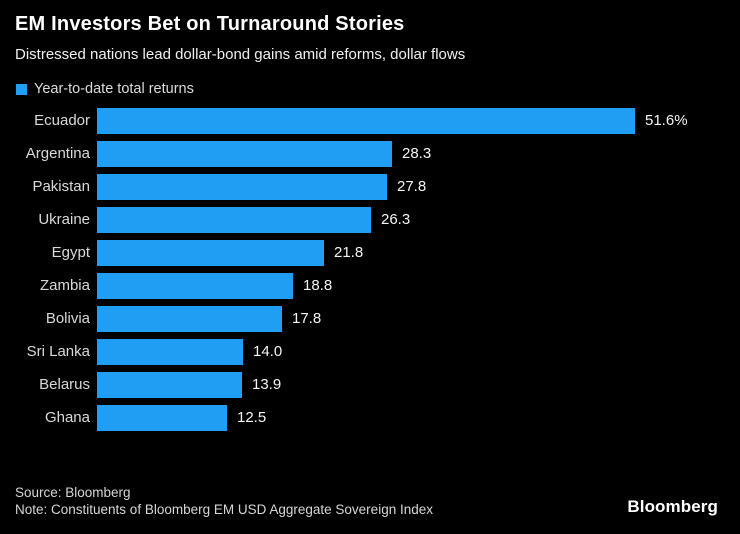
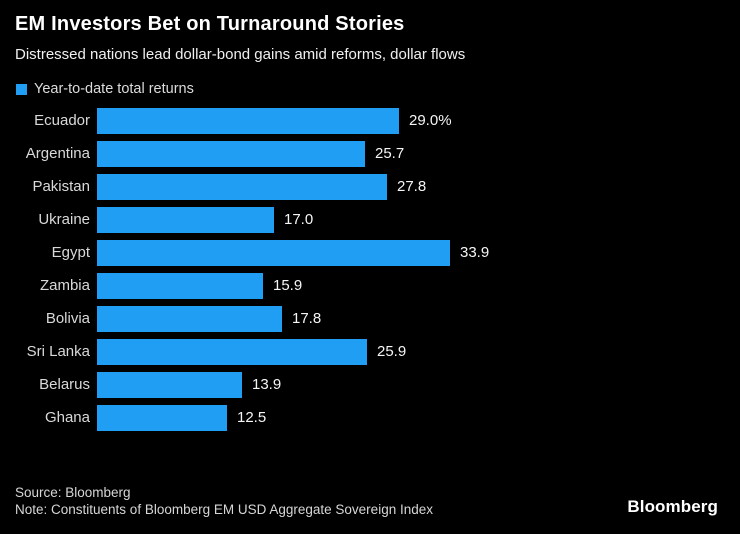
Ecuador: 51.6% -> 29.0%
Argentina: 28.3 -> 25.7
Ukraine: 26.3 -> 17.0
Egypt: 21.8 -> 33.9
Zambia: 18.8 -> 15.9
Sri Lanka: 14.0 -> 25.9
